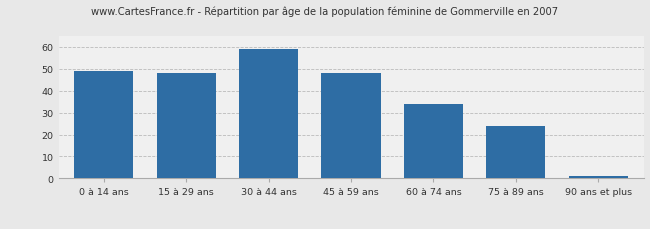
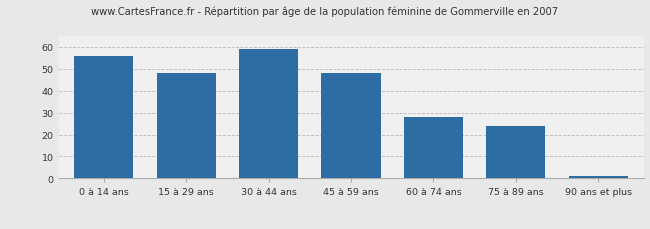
0 à 14 ans: 49 -> 56
60 à 74 ans: 34 -> 28
